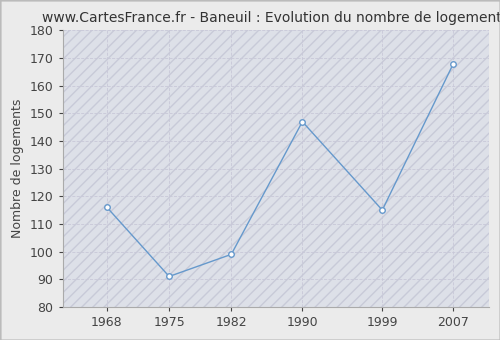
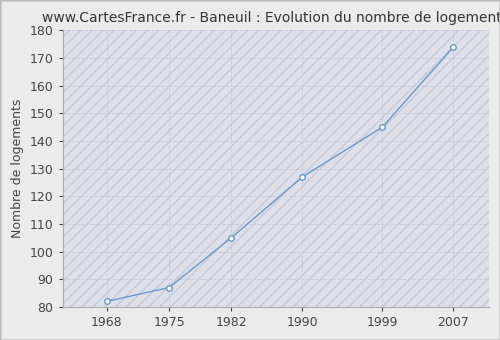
1968: 116 -> 82
1975: 91 -> 87
1982: 99 -> 105
1990: 147 -> 127
1999: 115 -> 145
2007: 168 -> 174
